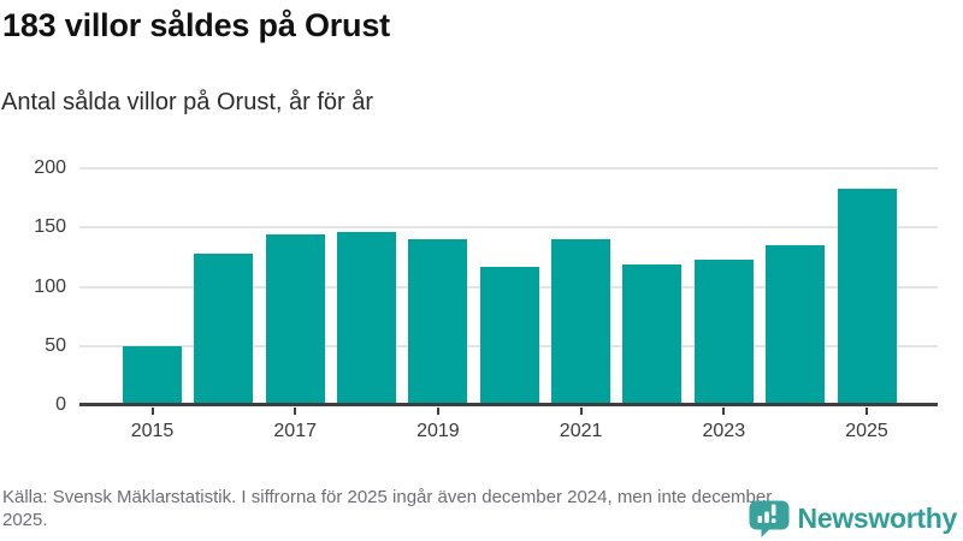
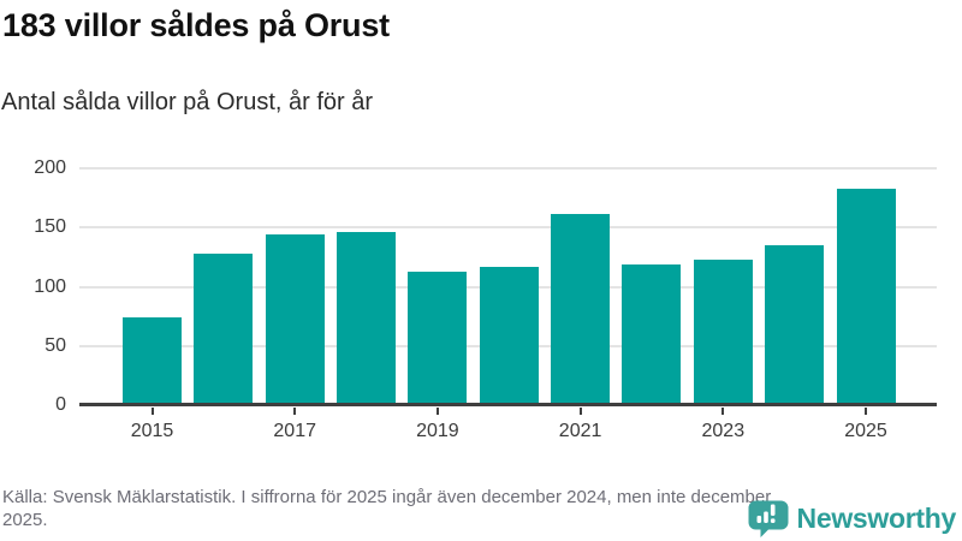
2015: 50 -> 70
2019: 140 -> 110
2021: 140 -> 160
